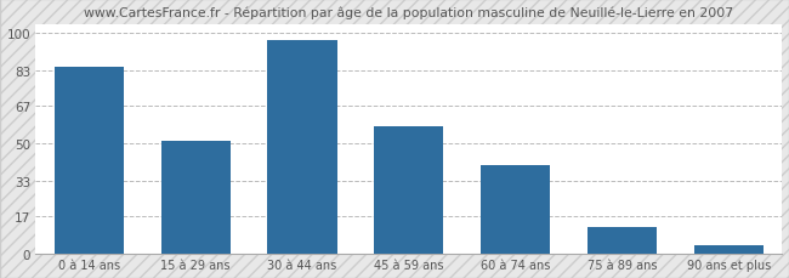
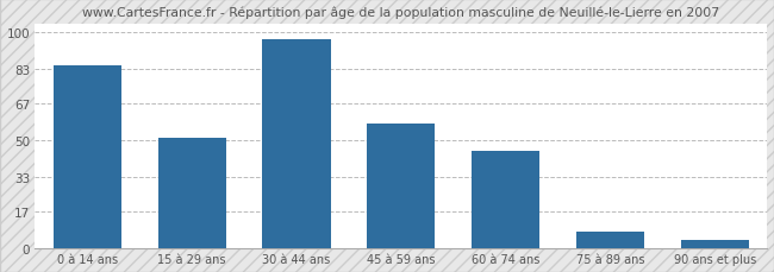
60 à 74 ans: 40 -> 45
75 à 89 ans: 12 -> 8
